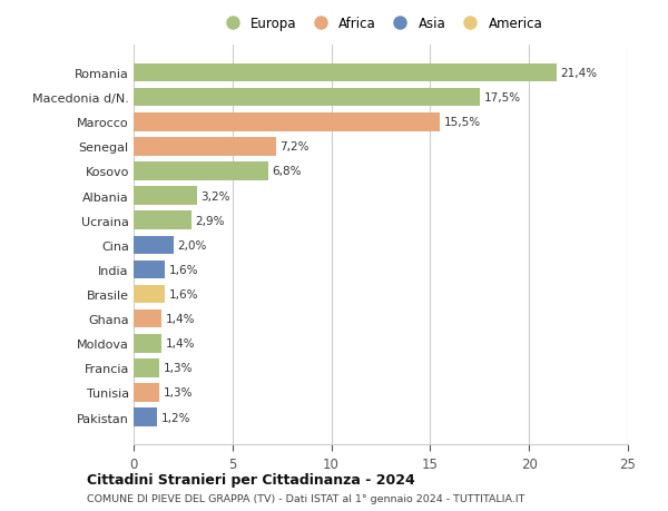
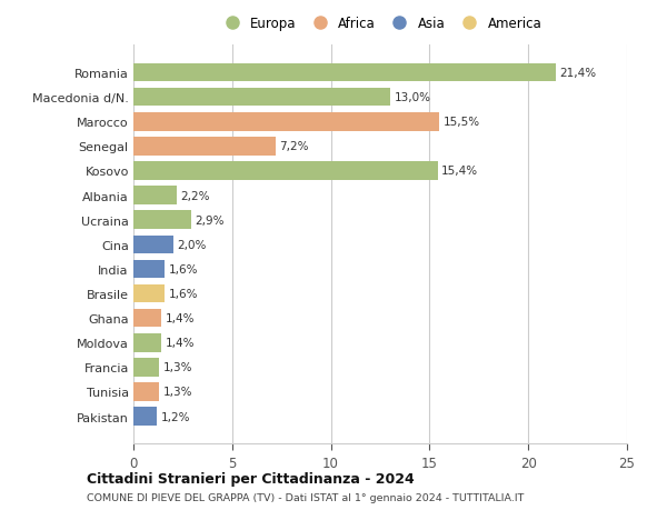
Macedonia d/N.: 17,5% -> 13,0%
Kosovo: 6,8% -> 15,4%
Albania: 3,2% -> 2,2%
